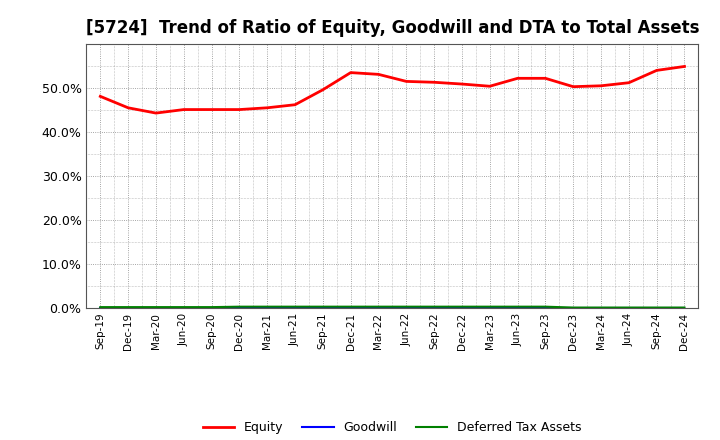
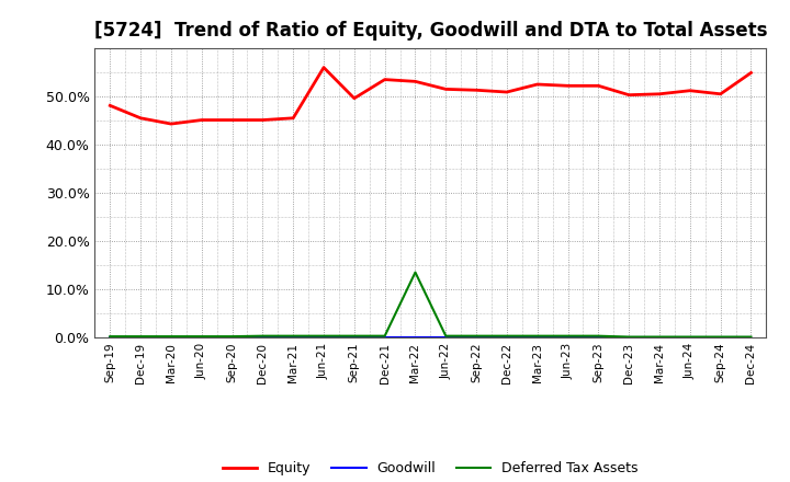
Equity/Jun-21: 46.2% -> 56.0%
Deferred Tax Assets/Mar-22: 0.3% -> 13.5%
Equity/Mar-23: 50.4% -> 52.5%
Equity/Sep-24: 54.0% -> 50.5%
